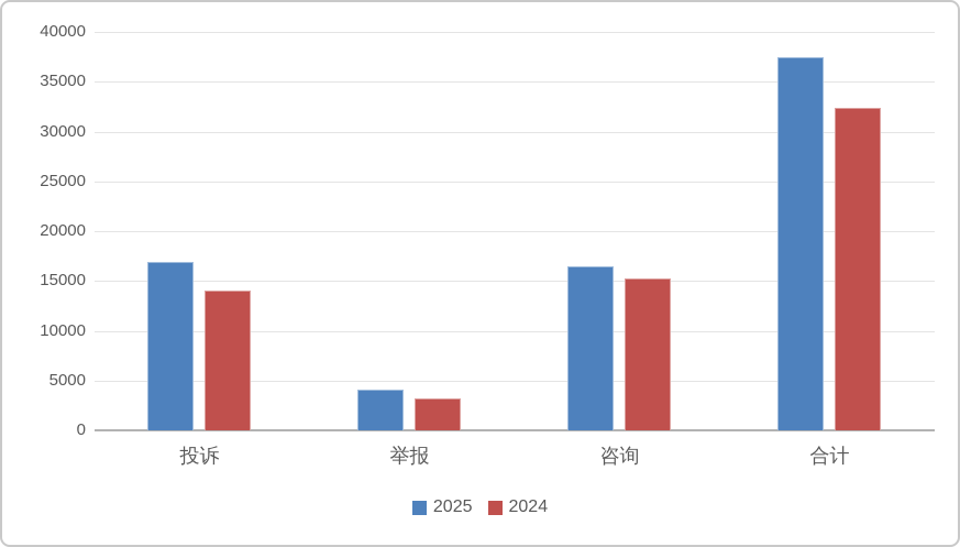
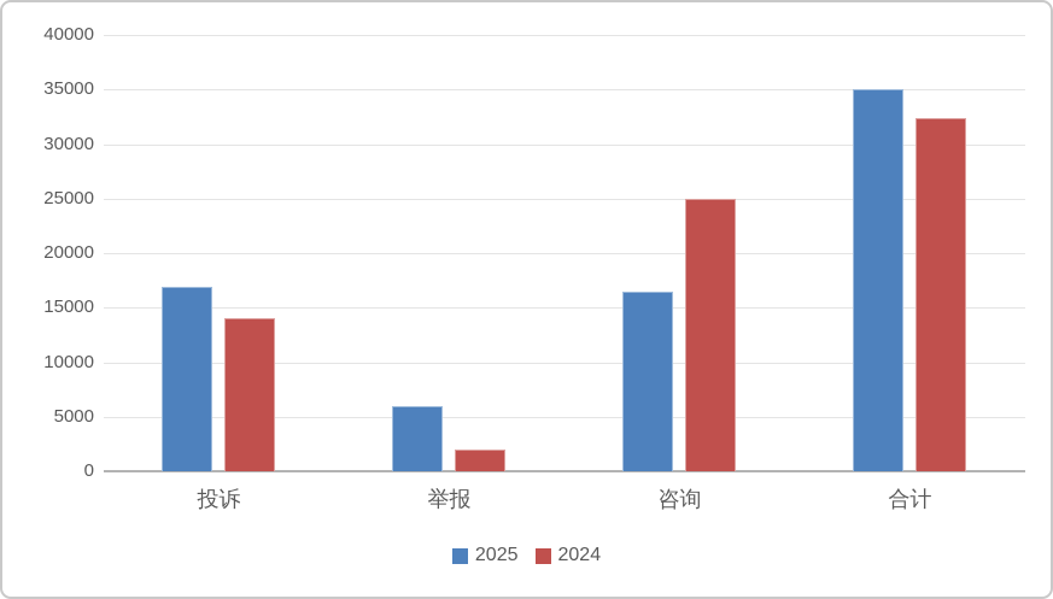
2025/举报: 4000 -> 6000
2024/举报: 3000 -> 2000
2024/咨询: 15000 -> 25000
2025/合计: 38000 -> 35000
